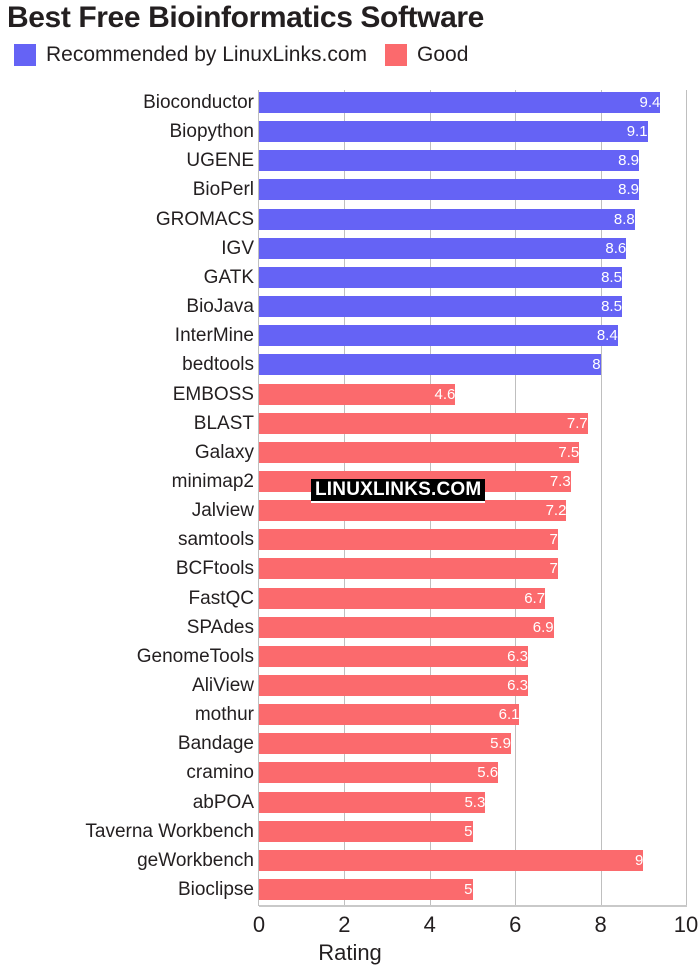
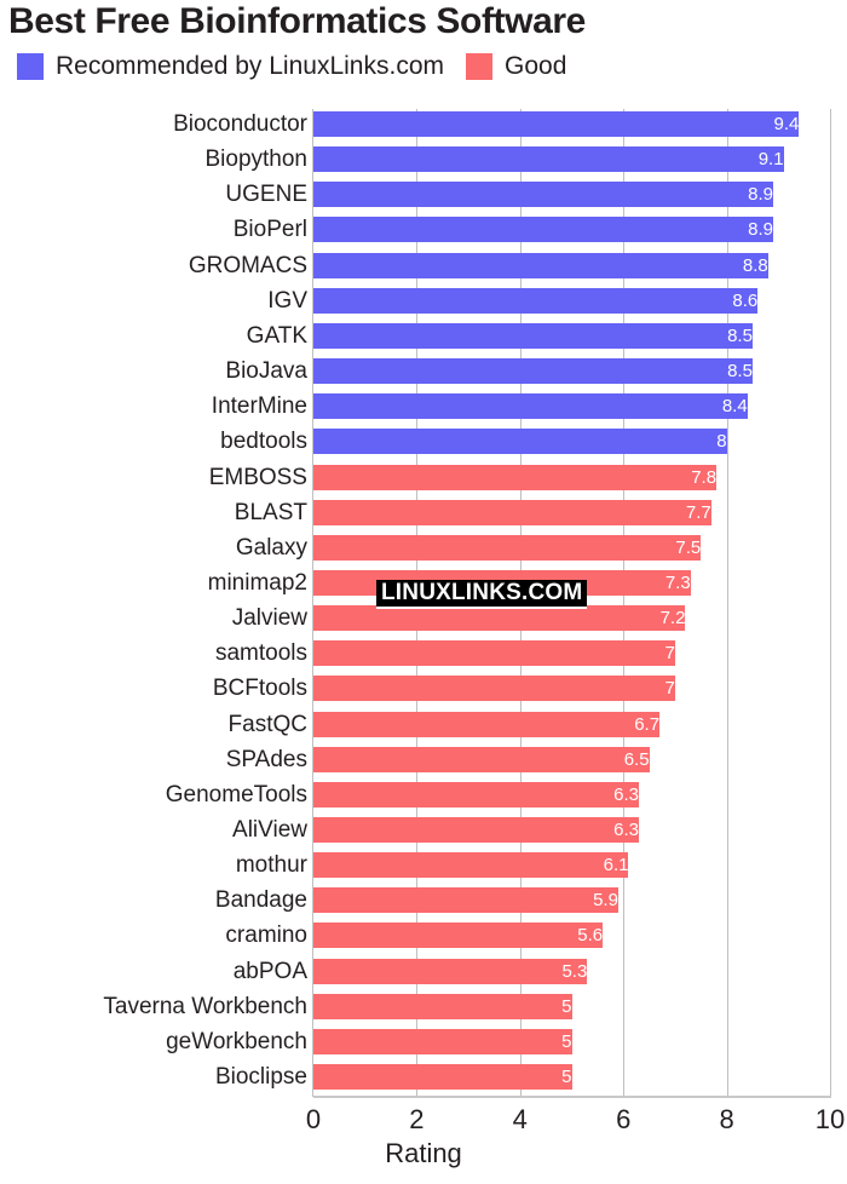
EMBOSS: 4.6 -> 7.8
SPAdes: 6.9 -> 6.5
geWorkbench: 9 -> 5
